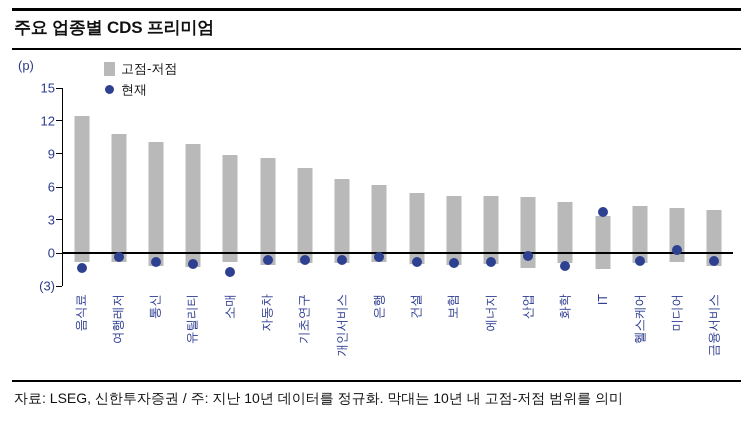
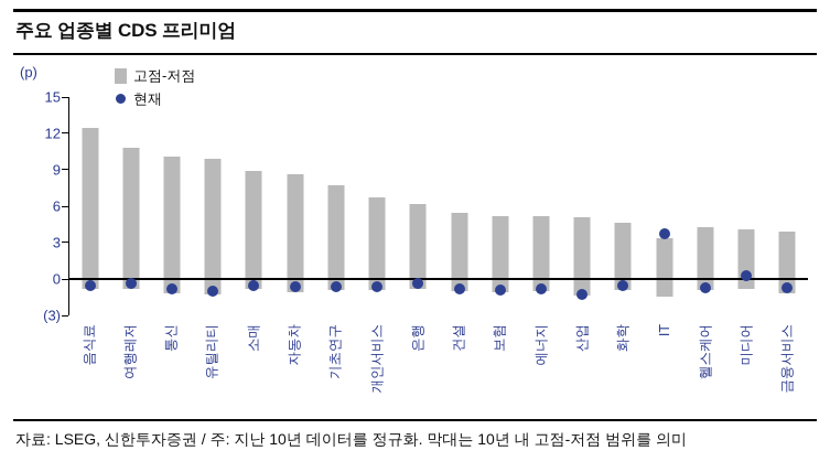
현재/음식료: -1.4 -> -0.5
현재/소매: -1.7 -> -0.5
현재/산업: -0.3 -> -1.3
현재/화학: -1.2 -> -0.5
